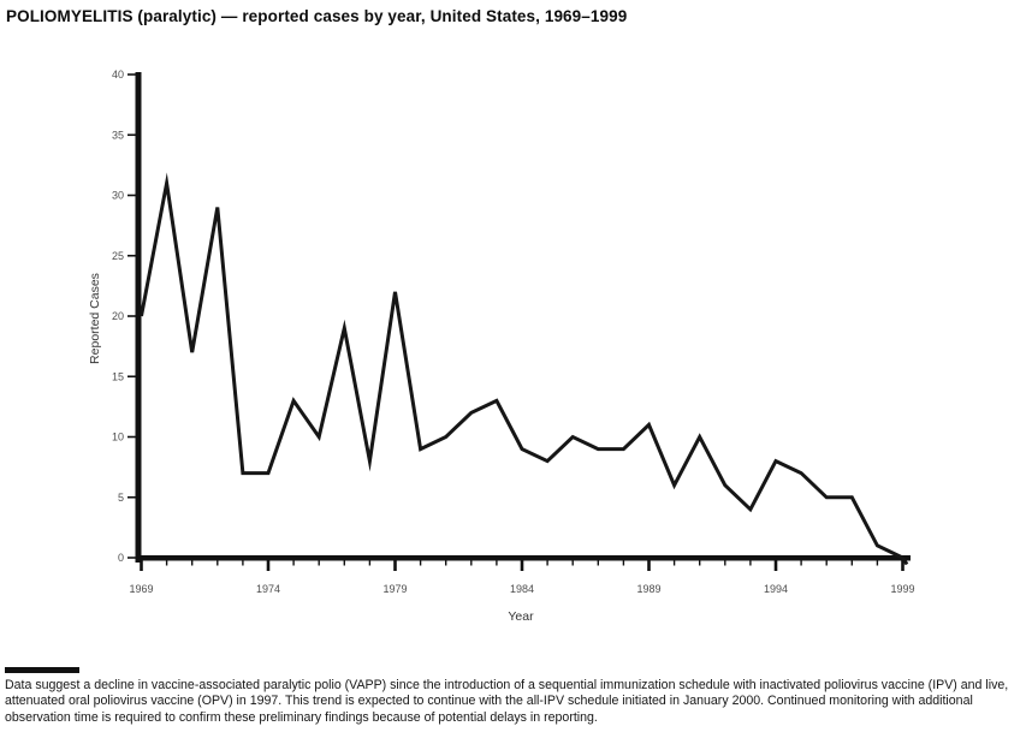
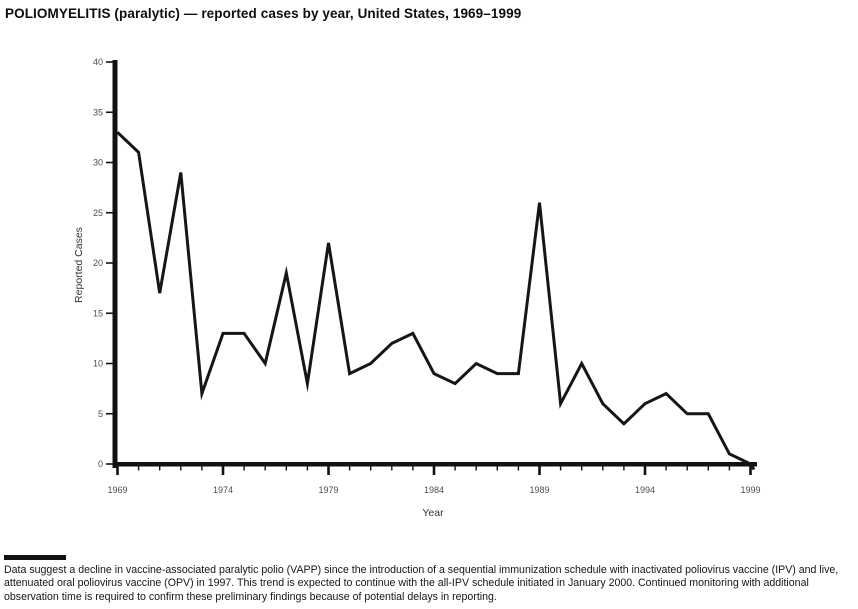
1969: 20 -> 33
1974: 7 -> 13
1989: 11 -> 26
1994: 8 -> 6
